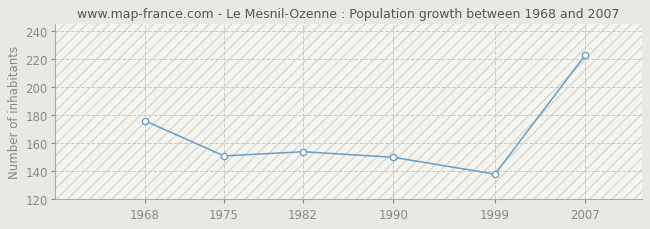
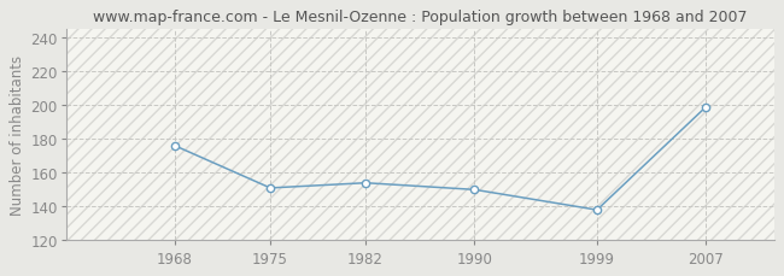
2007: 223 -> 199
